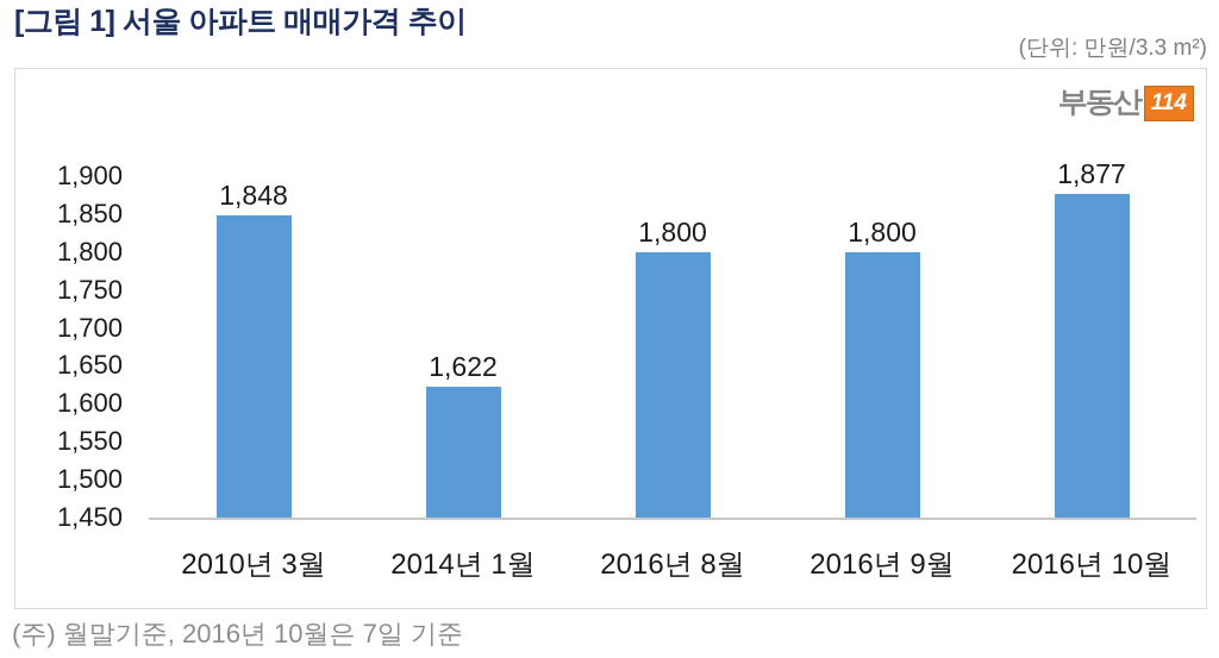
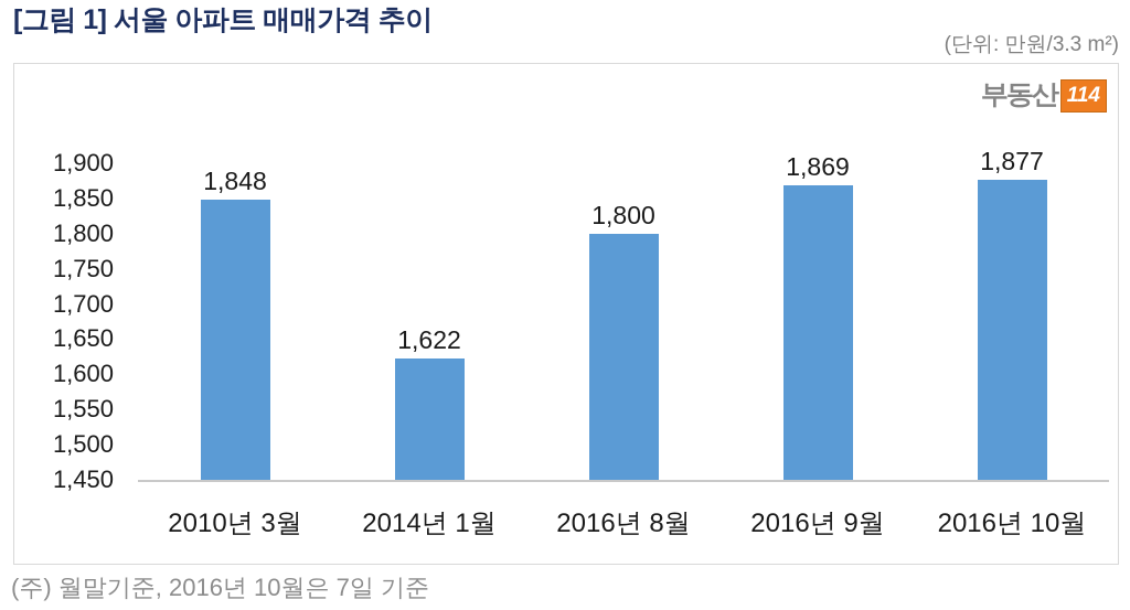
2016년 9월: 1,800 -> 1,869
